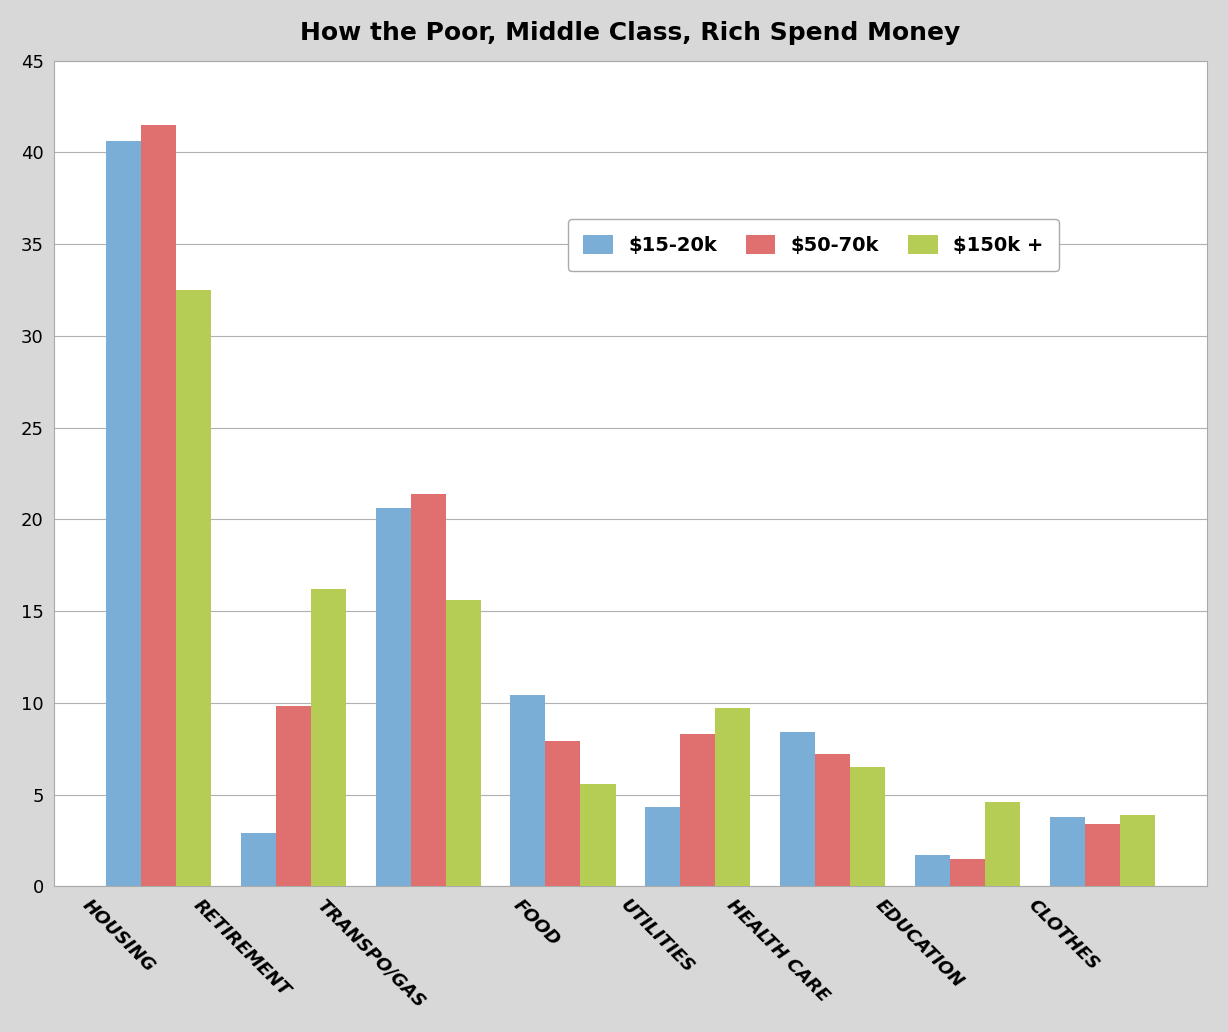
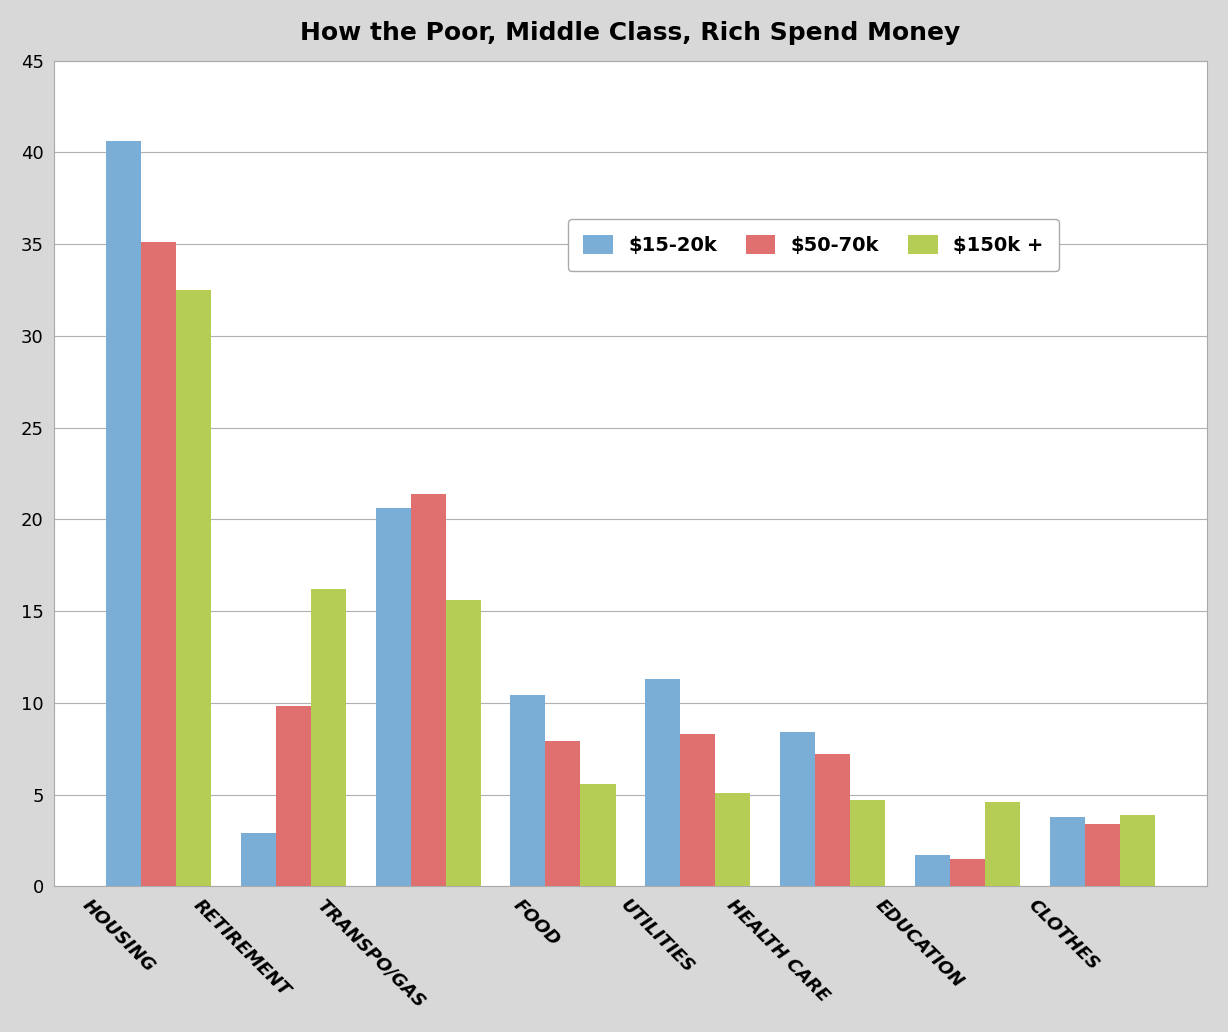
$50-70k/HOUSING: 41.5 -> 35.1
$15-20k/UTILITIES: 4.3 -> 11.3
$150k +/UTILITIES: 9.7 -> 5.1
$150k +/HEALTH CARE: 6.5 -> 4.7
